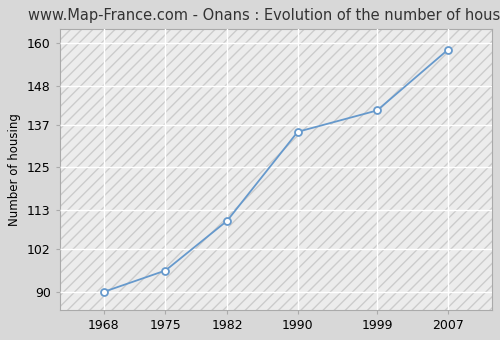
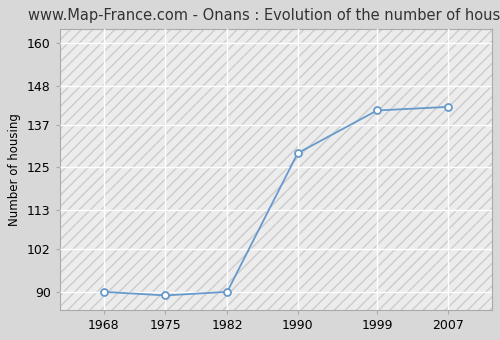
1975: 96 -> 89
1982: 110 -> 90
1990: 135 -> 129
2007: 158 -> 142
